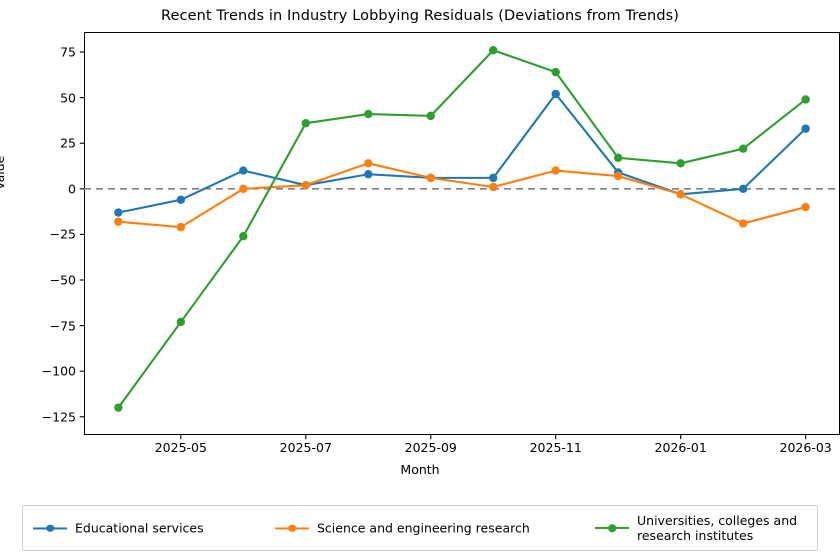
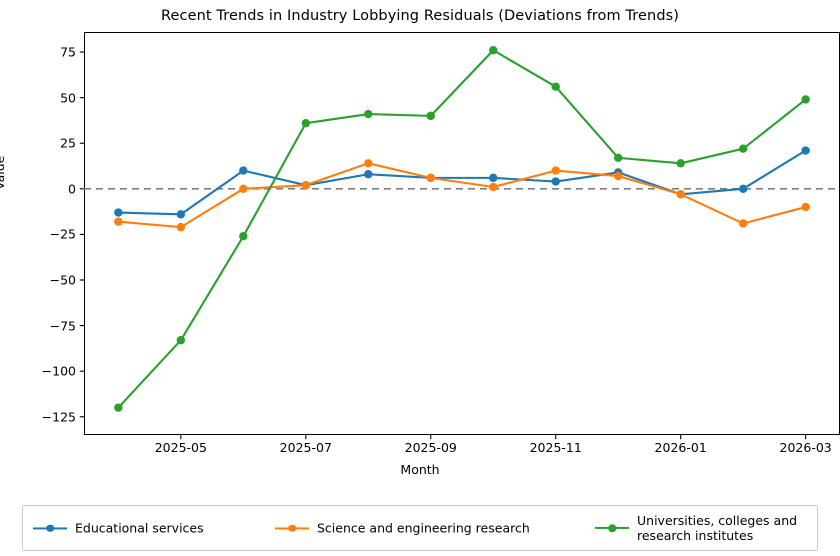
Educational services/2025-05: -6 -> -14
Universities, colleges and research institutes/2025-05: -73 -> -83
Educational services/2025-11: 52 -> 4
Universities, colleges and research institutes/2025-11: 64 -> 56
Educational services/2026-03: 33 -> 21
